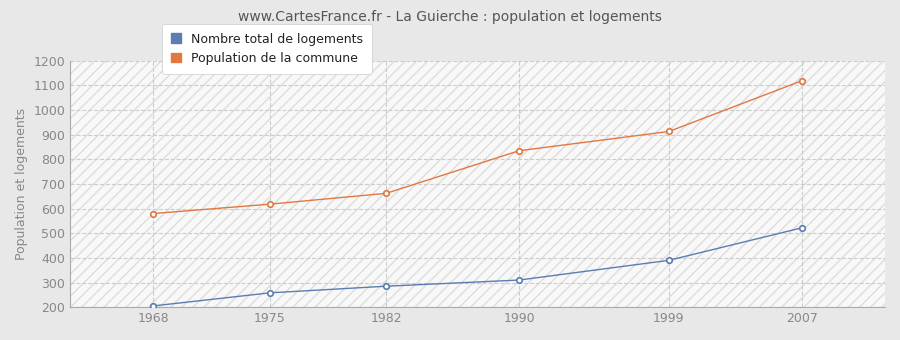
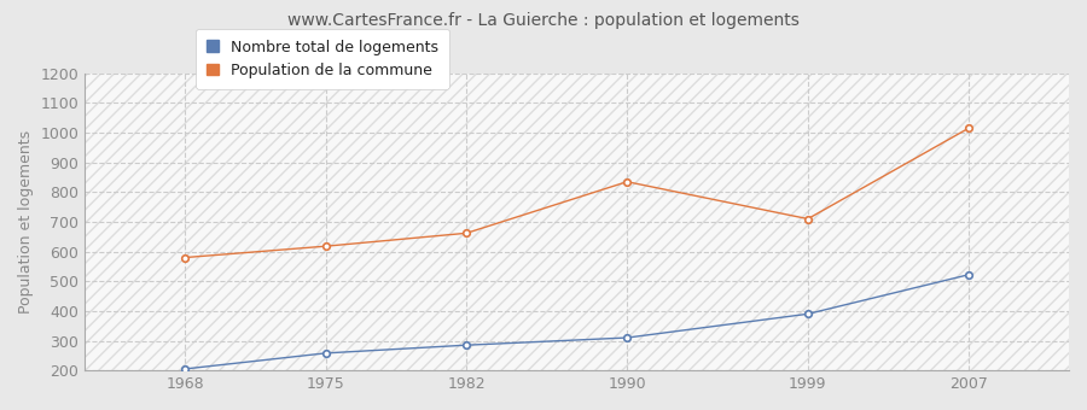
Population de la commune/1999: 913 -> 710
Population de la commune/2007: 1119 -> 1015
